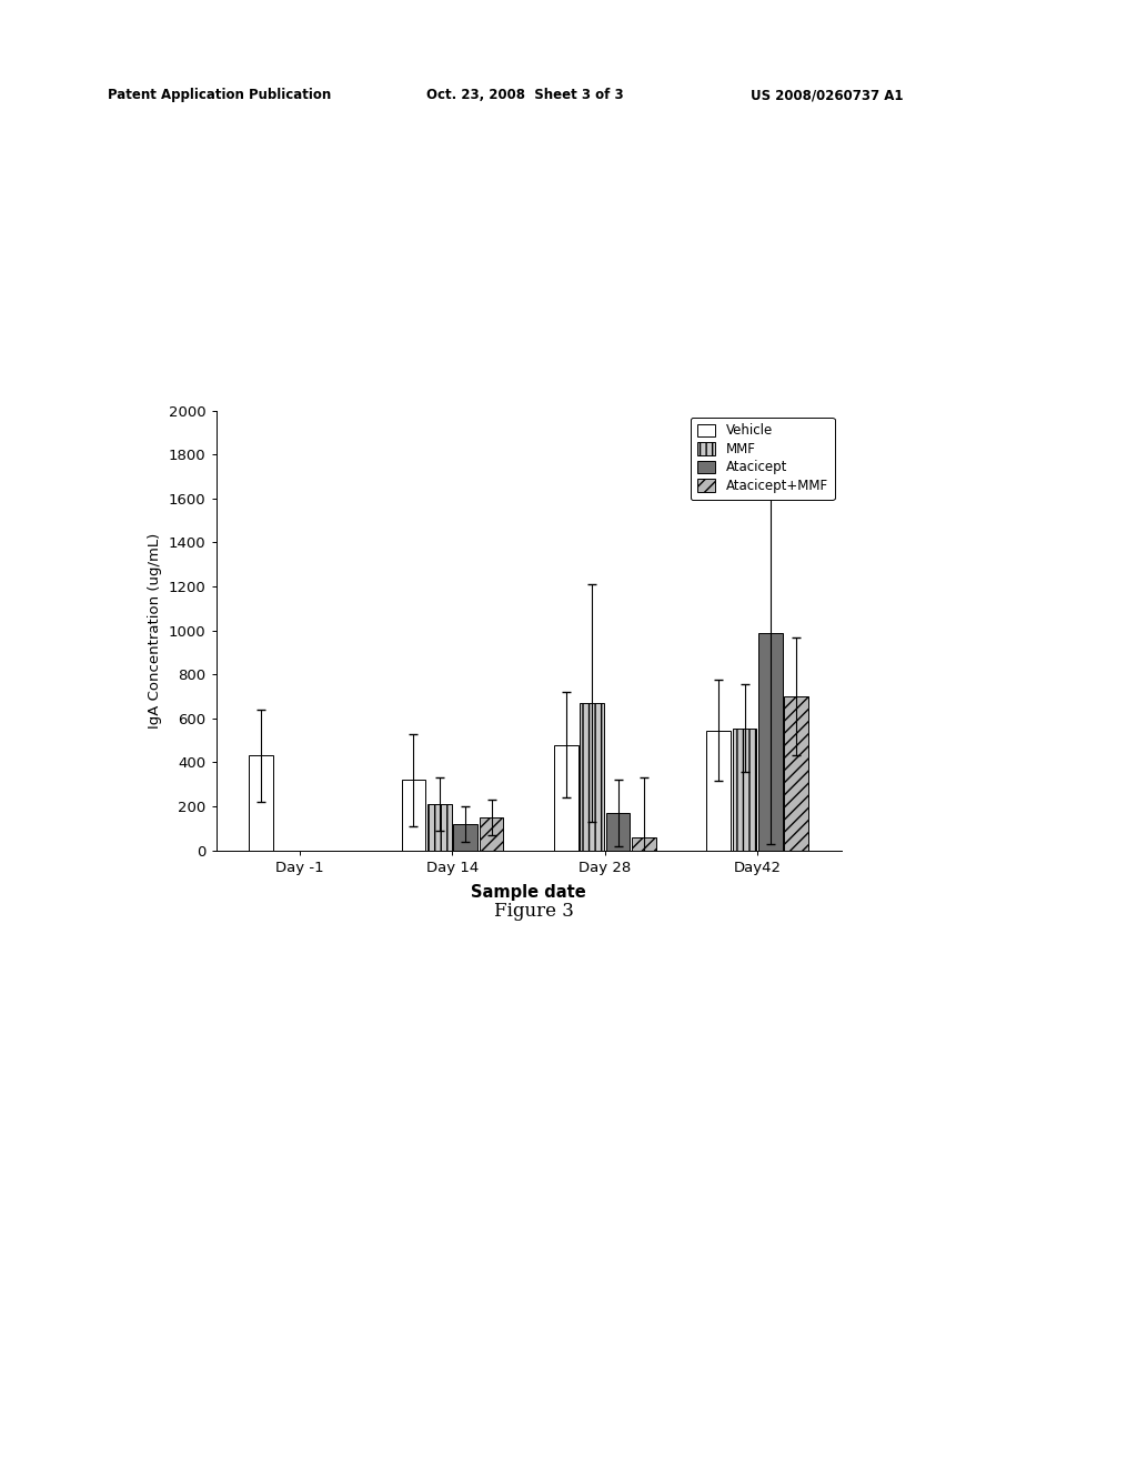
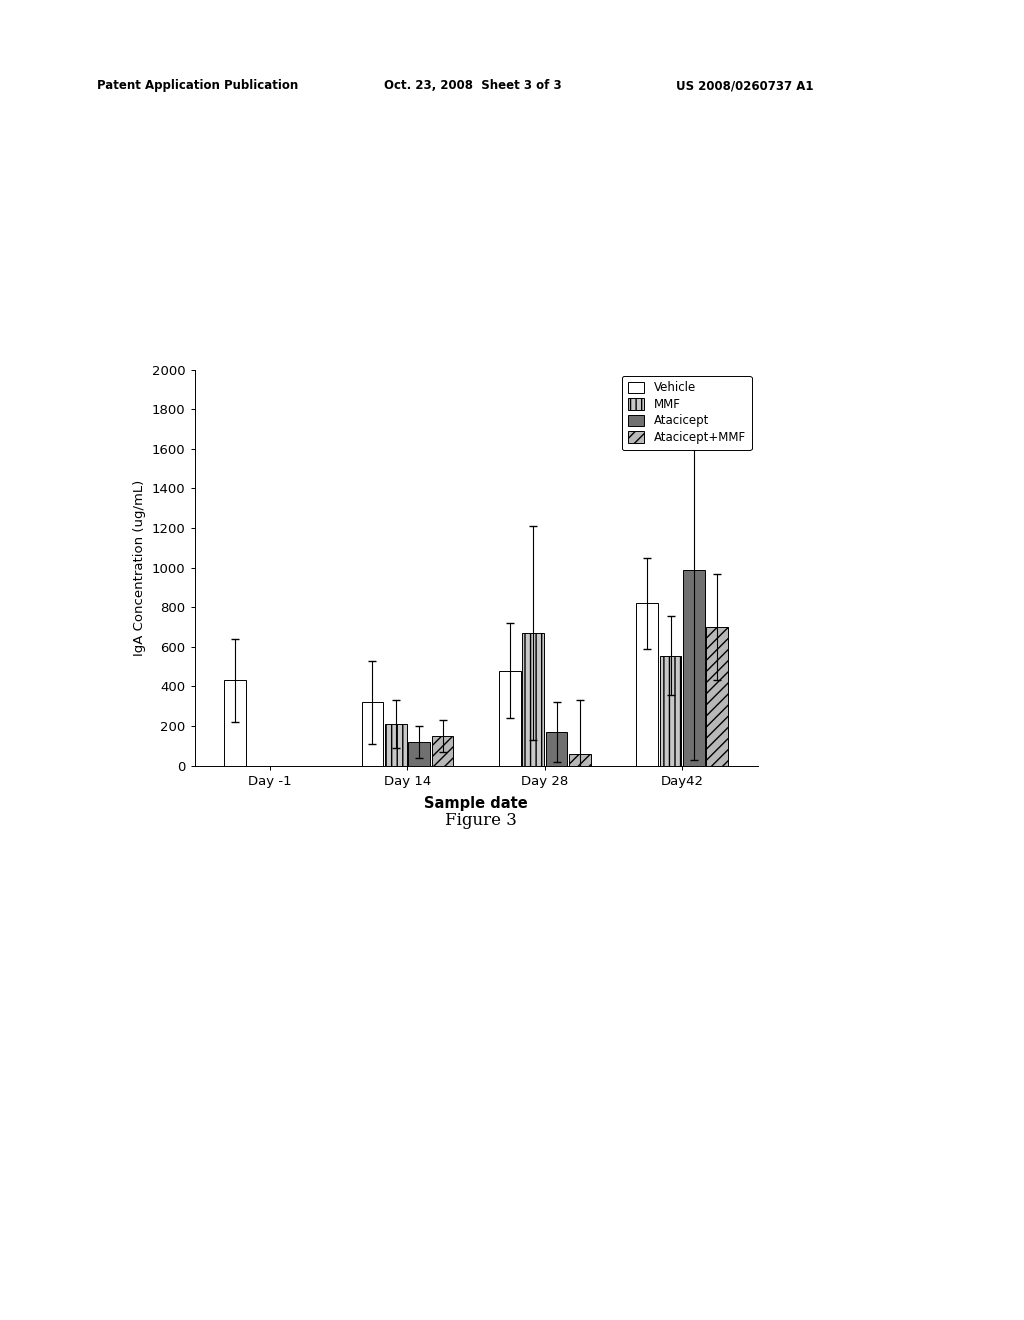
Vehicle/Day42: 540 -> 820
